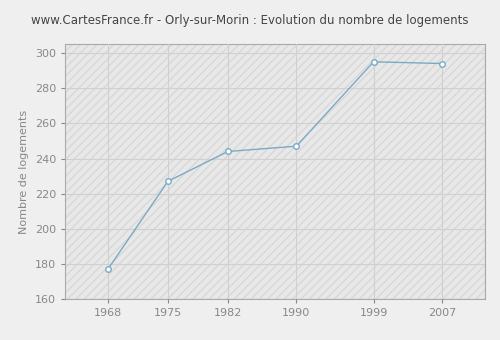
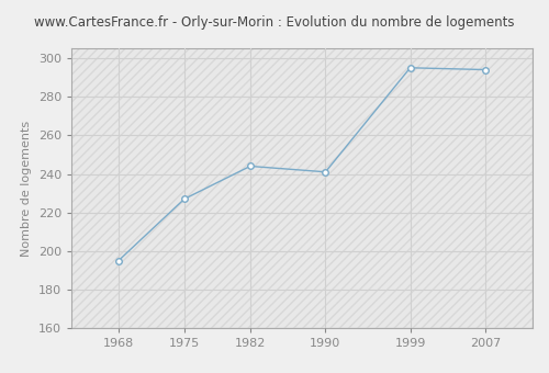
1968: 177 -> 195
1990: 247 -> 241
